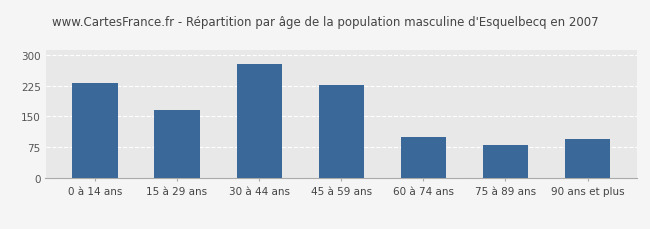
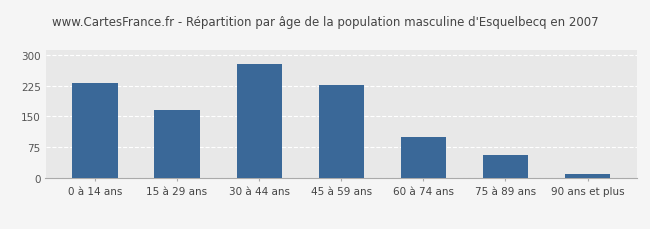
75 à 89 ans: 80 -> 57
90 ans et plus: 95 -> 10
